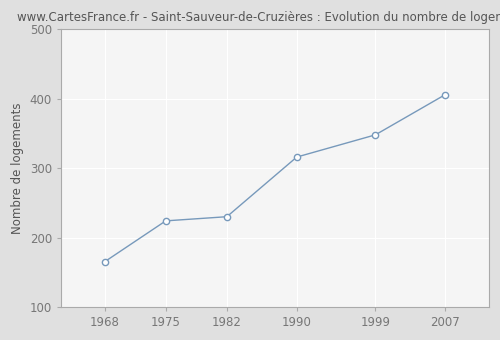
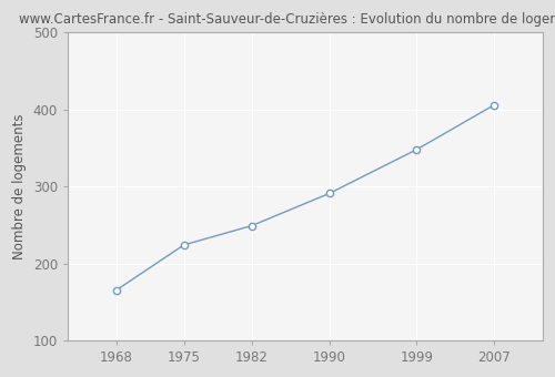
1982: 230 -> 249
1990: 316 -> 291
